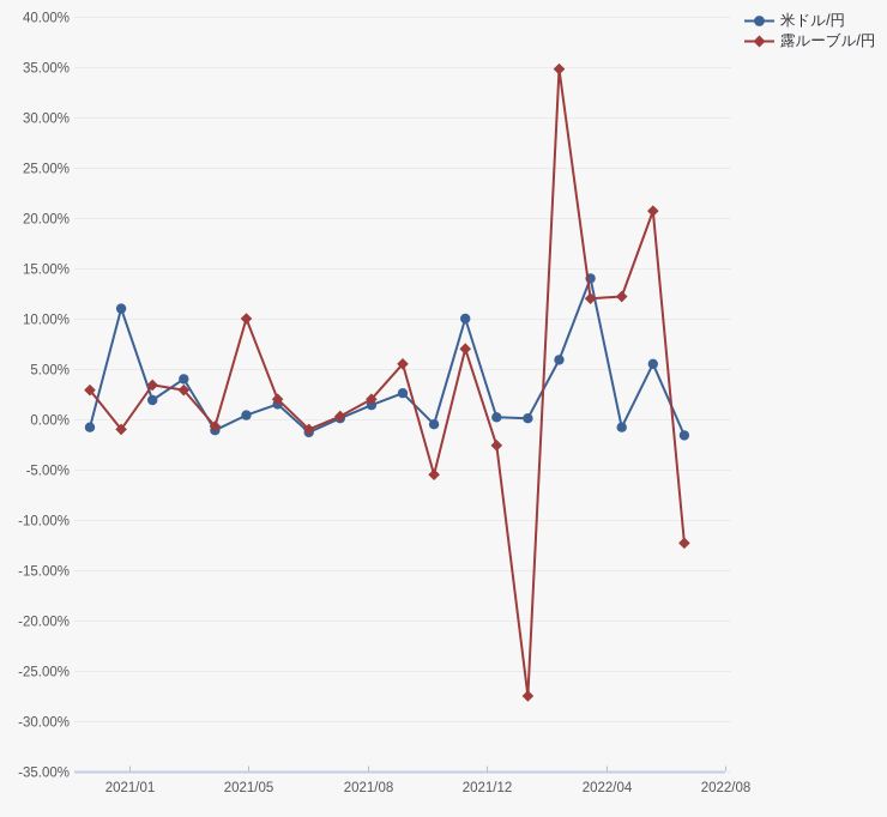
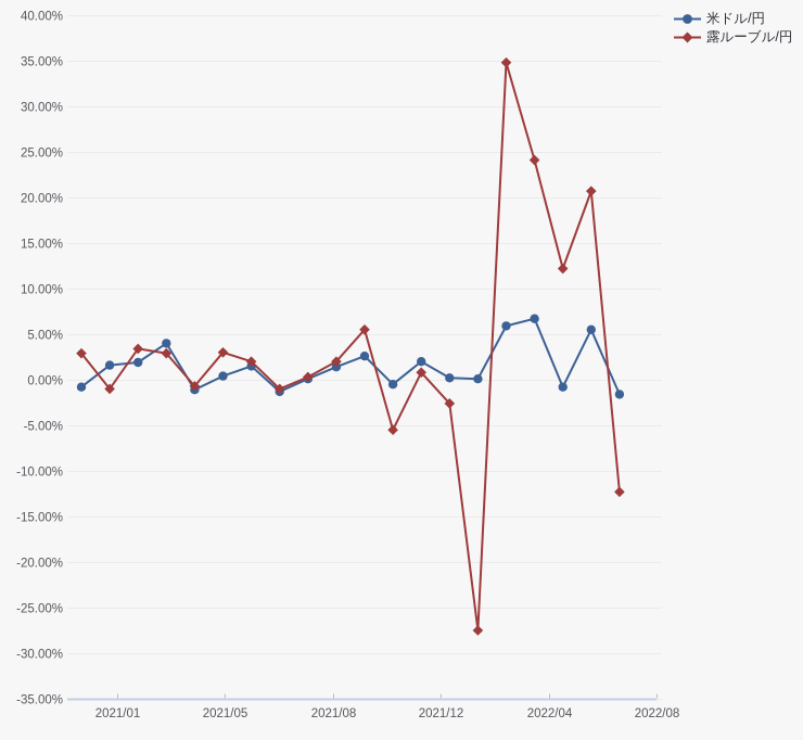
米ドル/円/2021/01: 11% -> 2%
露ルーブル/円/2021/05: 10% -> 3%
米ドル/円/2021/12: 10% -> 2%
露ルーブル/円/2021/12: 7% -> 1%
米ドル/円/2022/04: 14% -> 7%
露ルーブル/円/2022/04: 12% -> 24%
